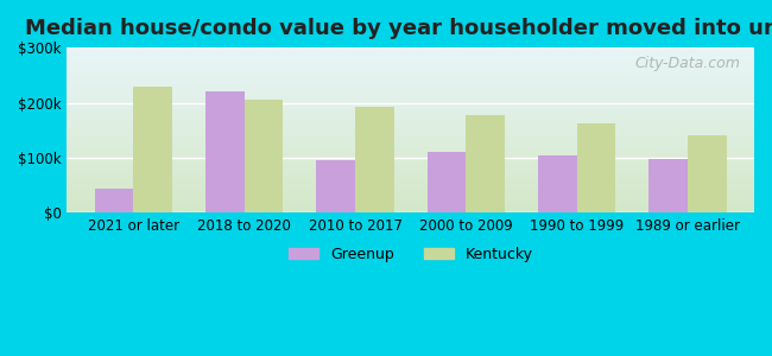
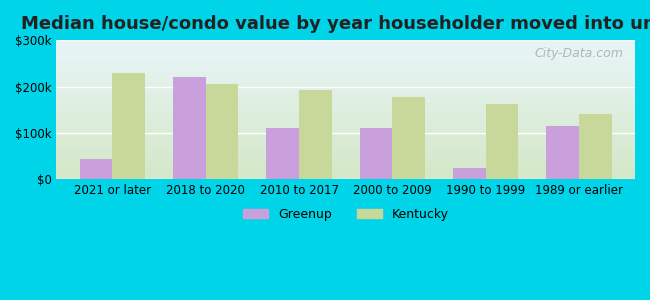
Greenup/2010 to 2017: $95k -> $110k
Greenup/1990 to 1999: $105k -> $25k
Greenup/1989 or earlier: $97k -> $115k
